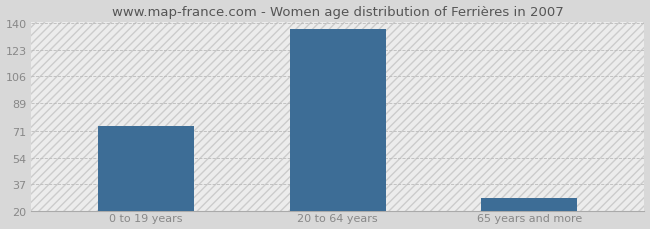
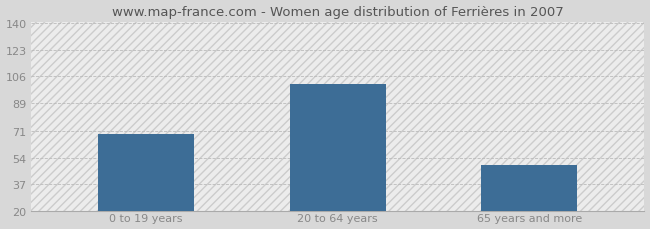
0 to 19 years: 74 -> 69
20 to 64 years: 136 -> 101
65 years and more: 28 -> 49
